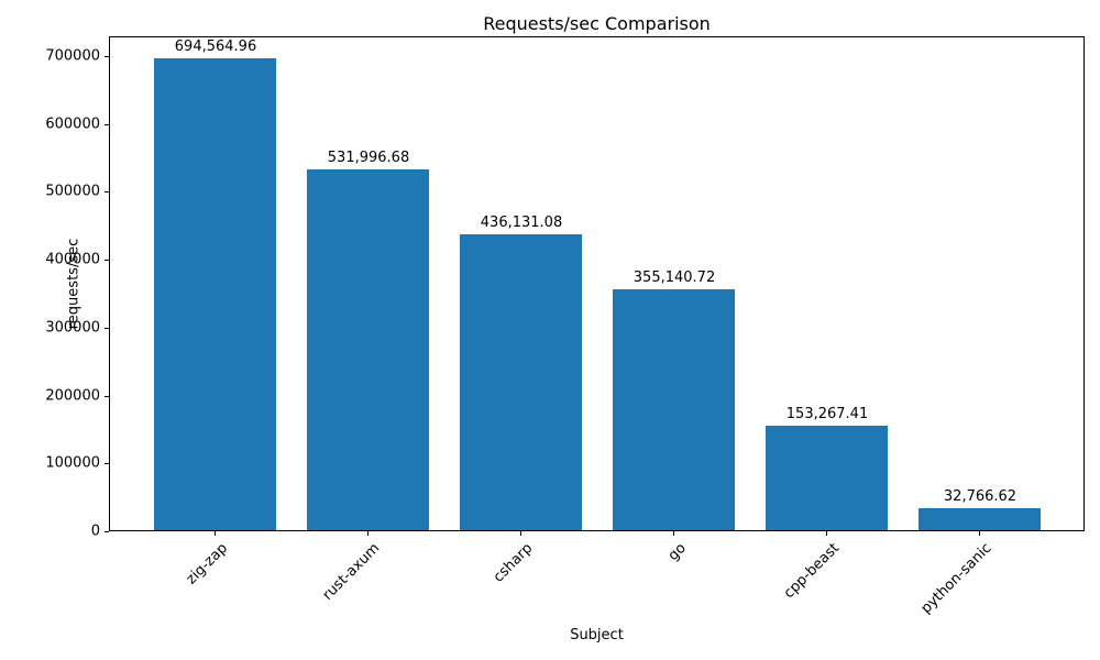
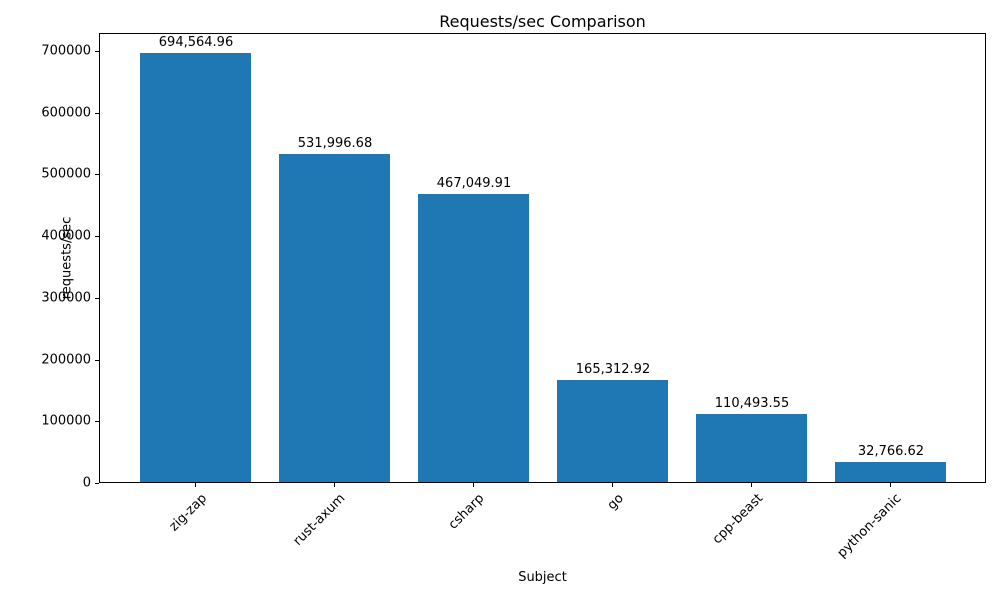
csharp: 436,131.08 -> 467,049.91
go: 355,140.72 -> 165,312.92
cpp-beast: 153,267.41 -> 110,493.55
